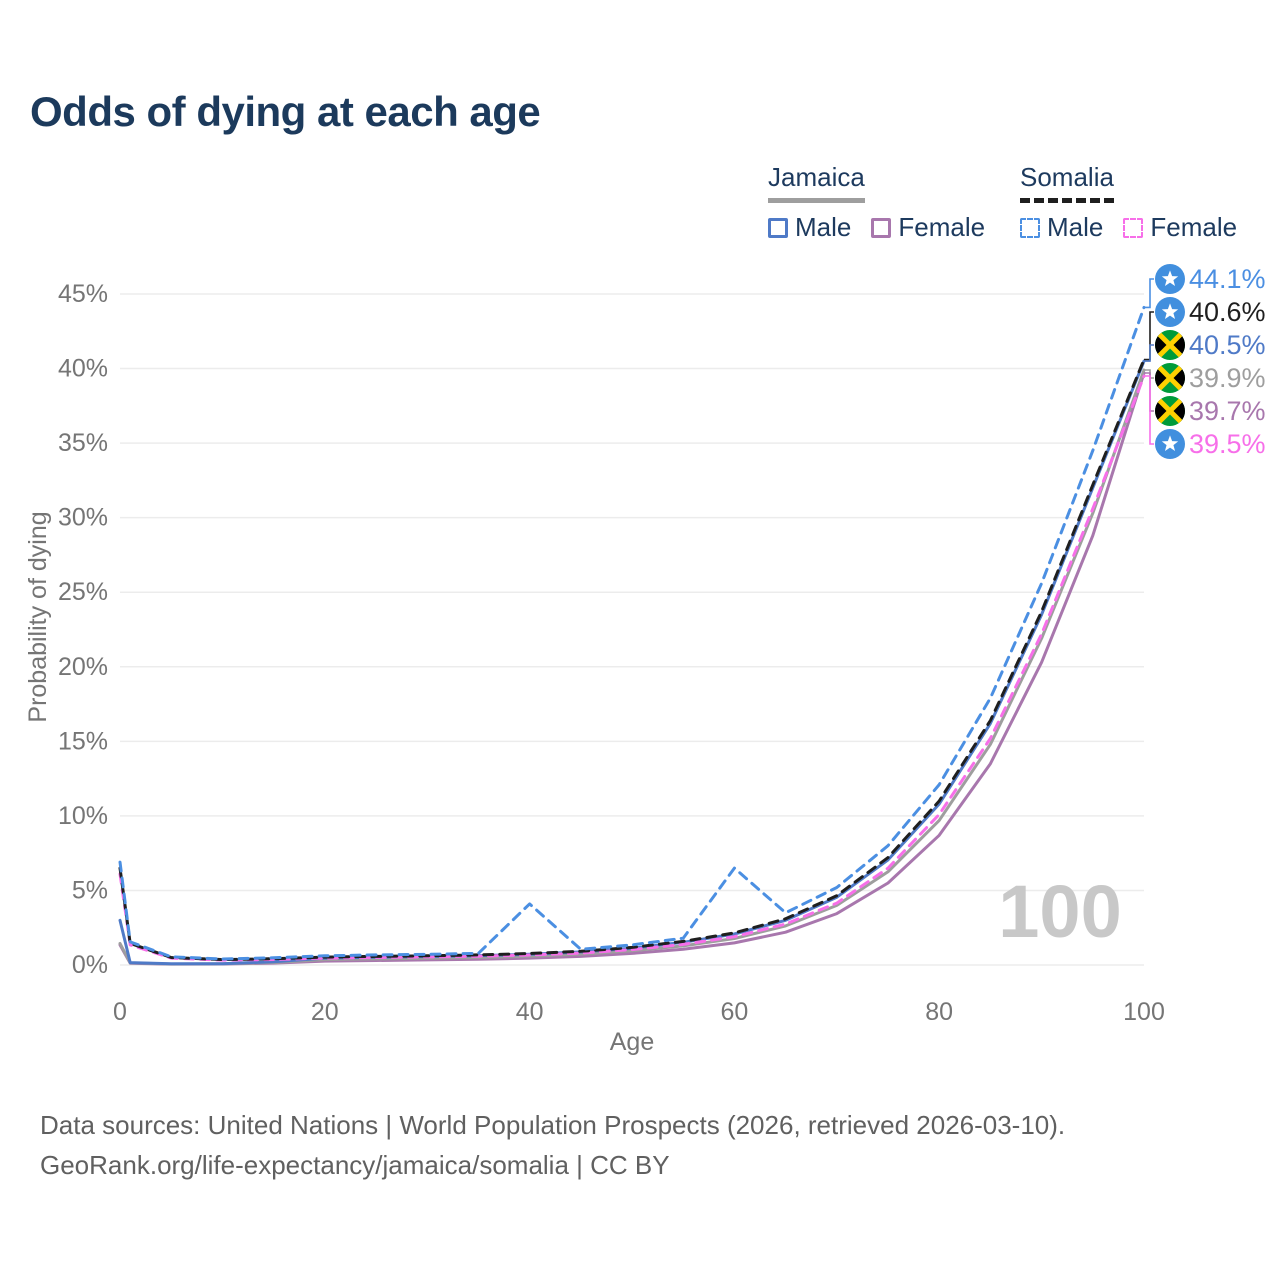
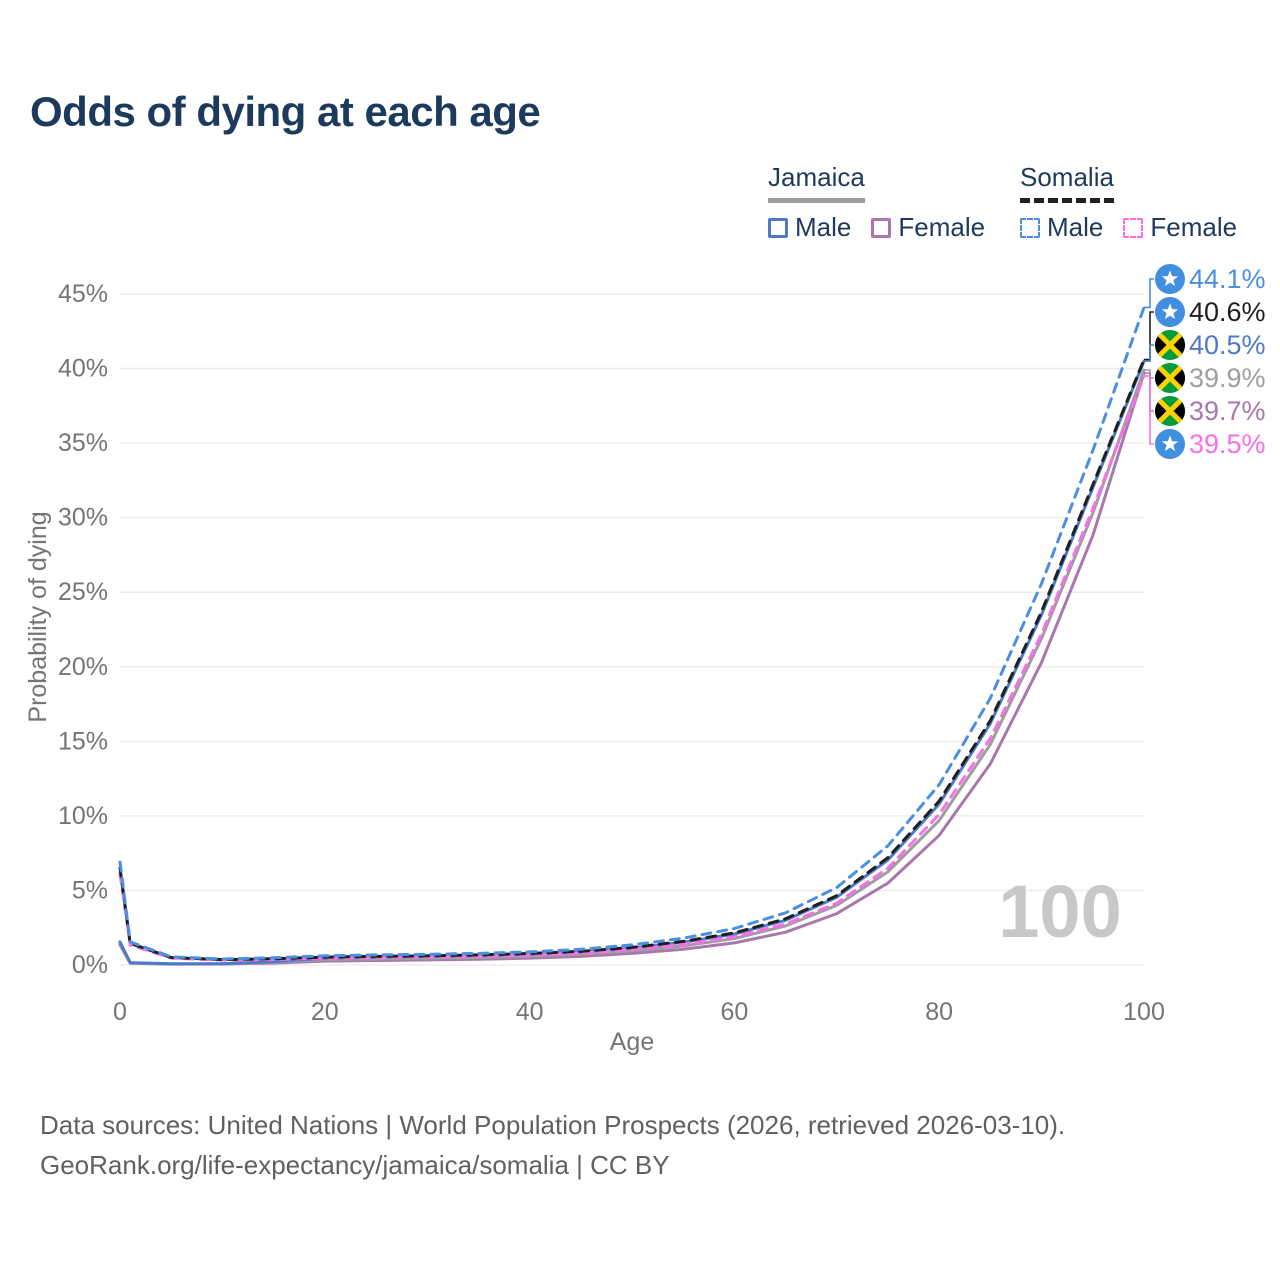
Jamaica Male/0: 3.0% -> 1.6%
Somalia Male/40: 4.1% -> 0.9%
Somalia Male/60: 6.5% -> 2.5%
